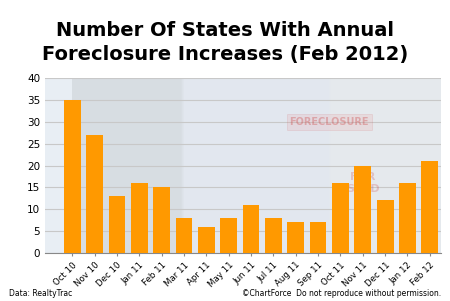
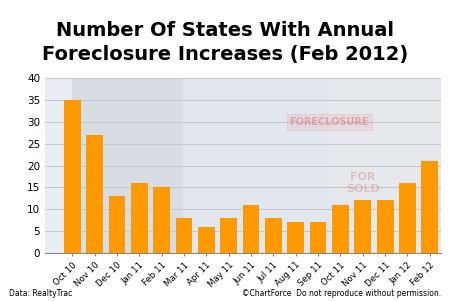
Oct 11: 16 -> 11
Nov 11: 20 -> 12
